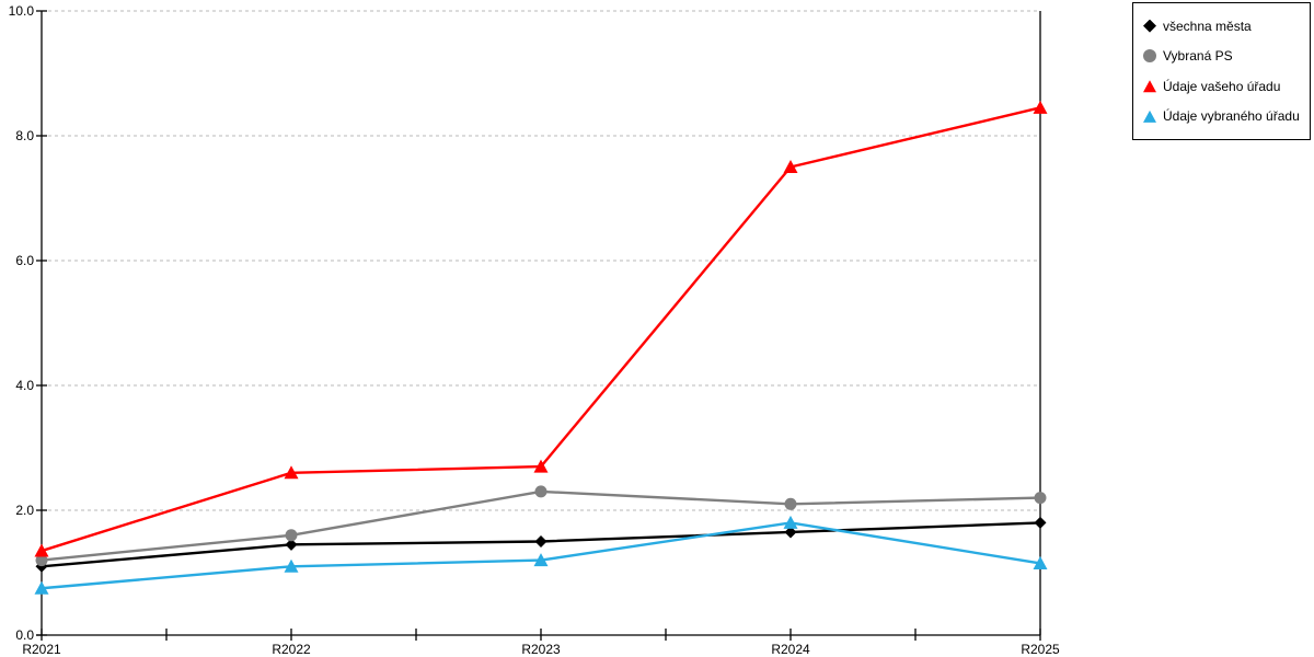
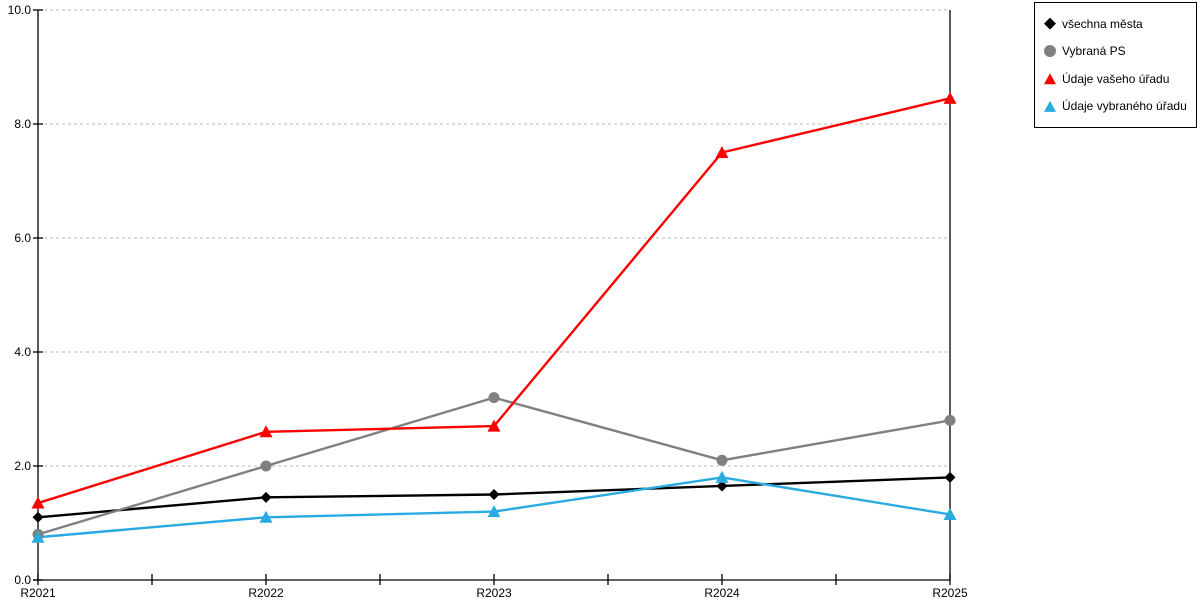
Vybraná PS/R2021: 1.2 -> 0.8
Vybraná PS/R2022: 1.6 -> 2.0
Vybraná PS/R2023: 2.3 -> 3.2
Vybraná PS/R2025: 2.2 -> 2.8
